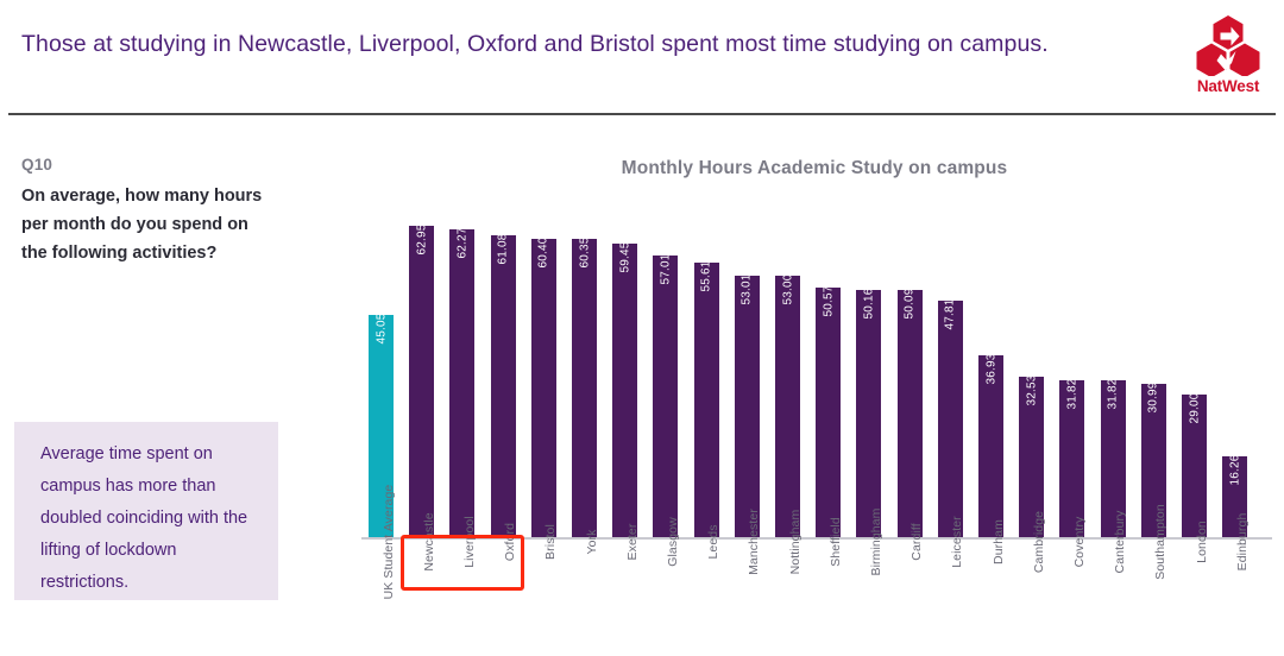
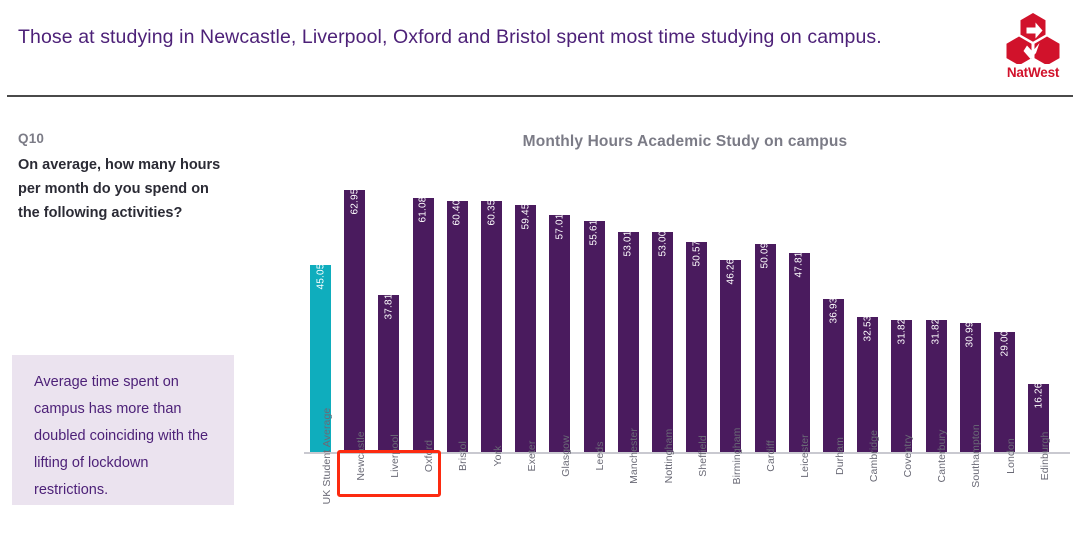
Liverpool: 62.27 -> 37.81
Birmingham: 50.16 -> 46.26
